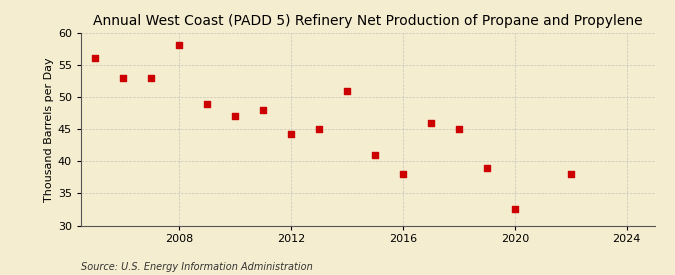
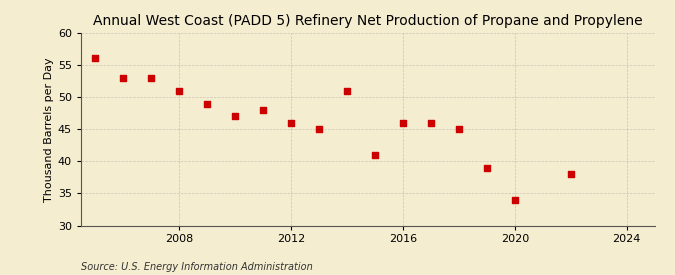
2008: 58.2 -> 51.0
2012: 44.2 -> 46.0
2016: 38.0 -> 46.0
2020: 32.6 -> 34.0
